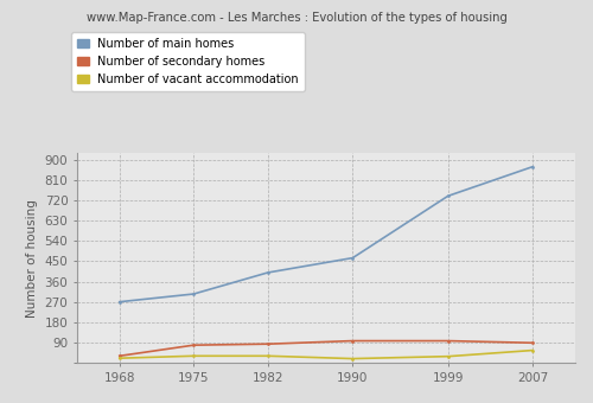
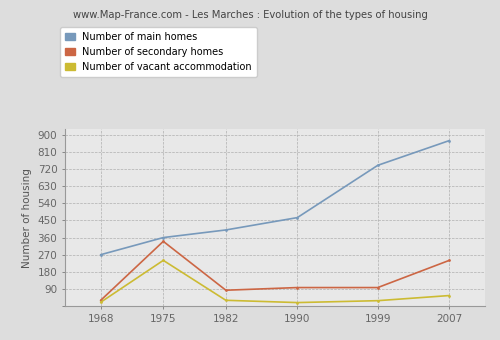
Number of main homes/1975: 300 -> 360
Number of secondary homes/1975: 80 -> 340
Number of vacant accommodation/1975: 30 -> 240
Number of secondary homes/2007: 90 -> 240
